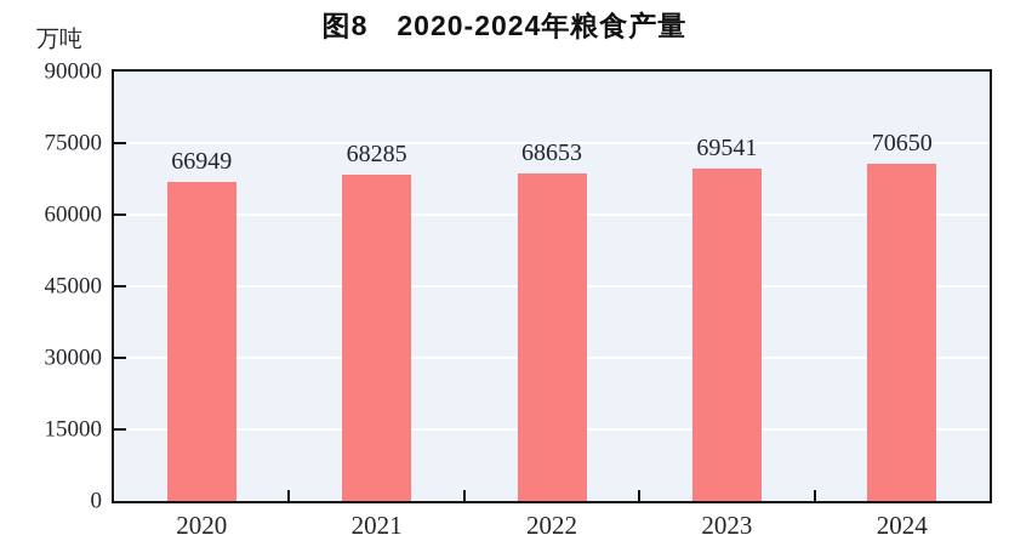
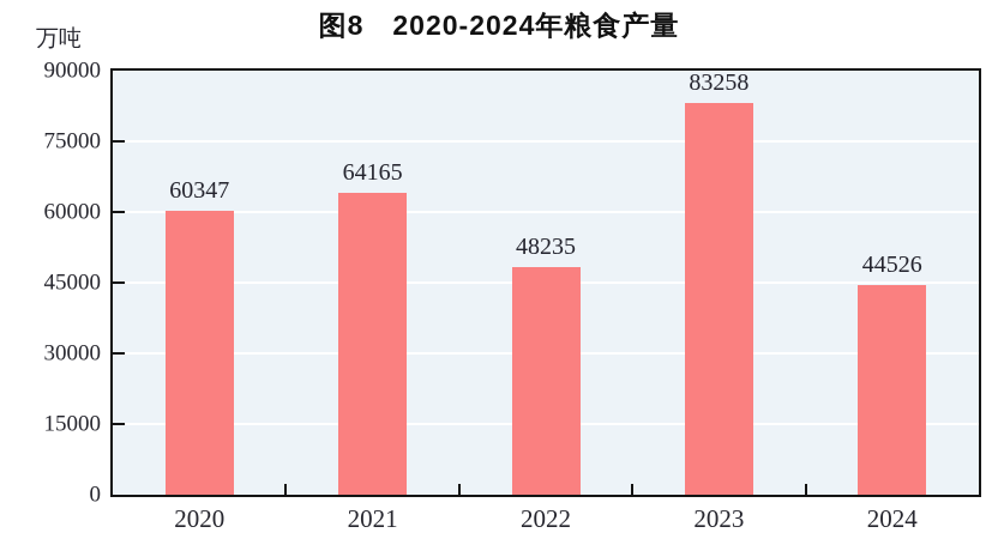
2020: 66949 -> 60347
2021: 68285 -> 64165
2022: 68653 -> 48235
2023: 69541 -> 83258
2024: 70650 -> 44526
